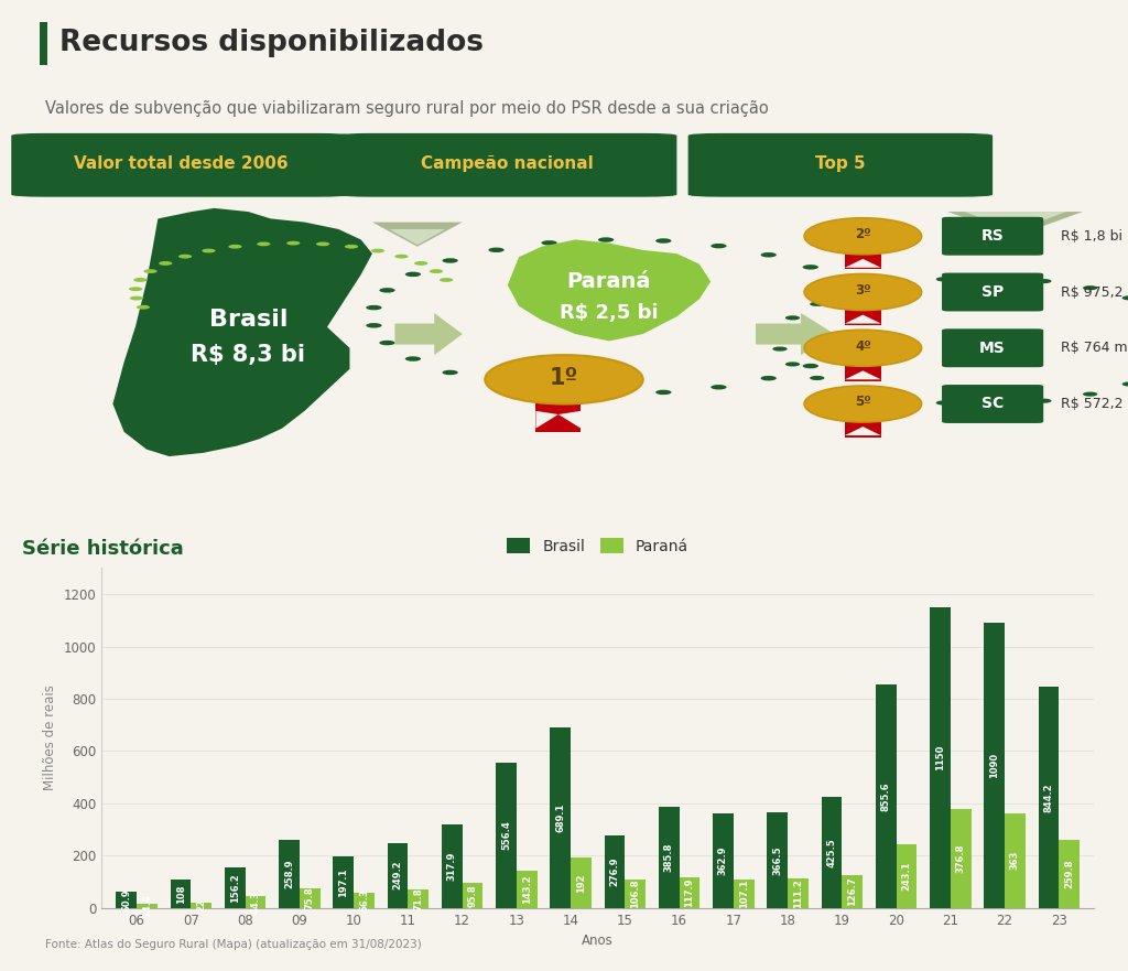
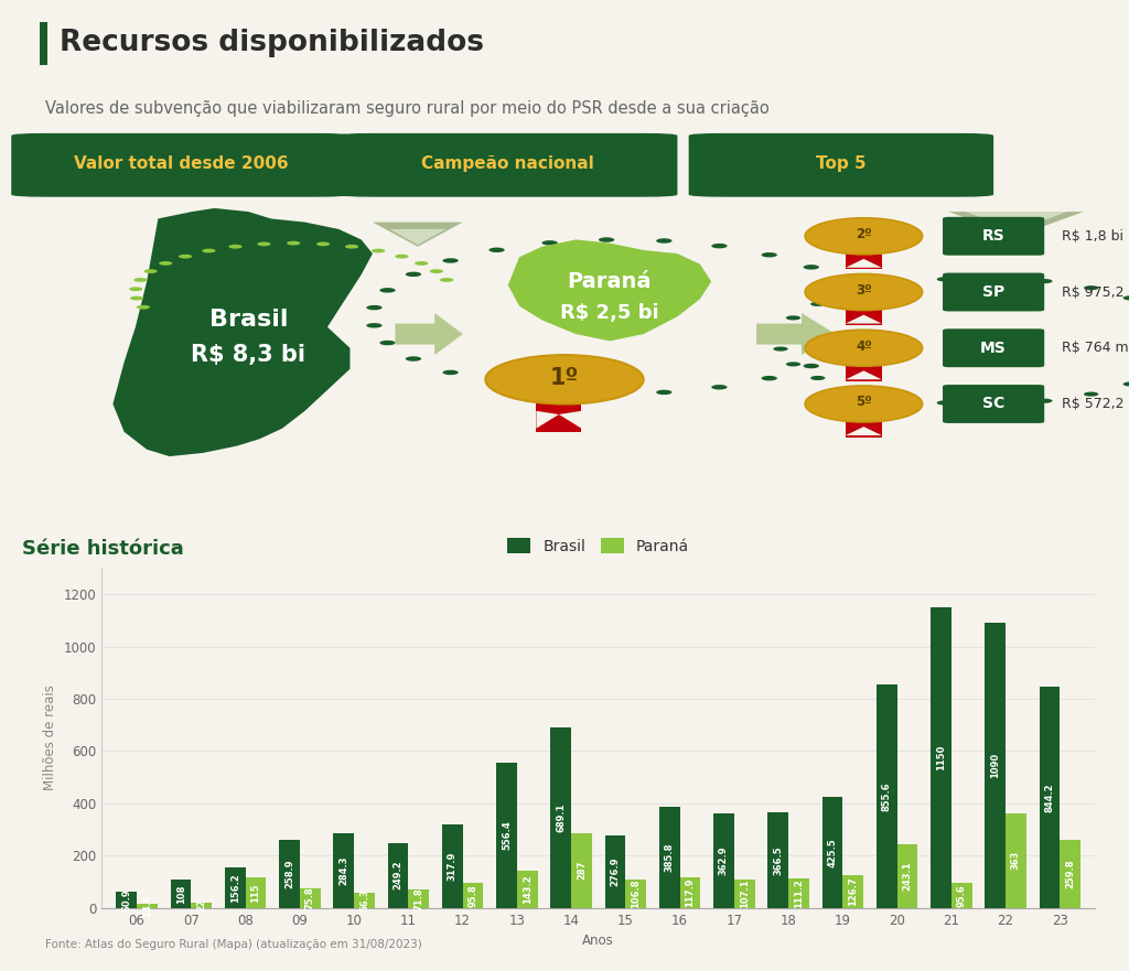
Paraná/08: 44 -> 115
Brasil/10: 197.1 -> 284.3
Paraná/14: 192 -> 287
Paraná/21: 376.8 -> 95.6
